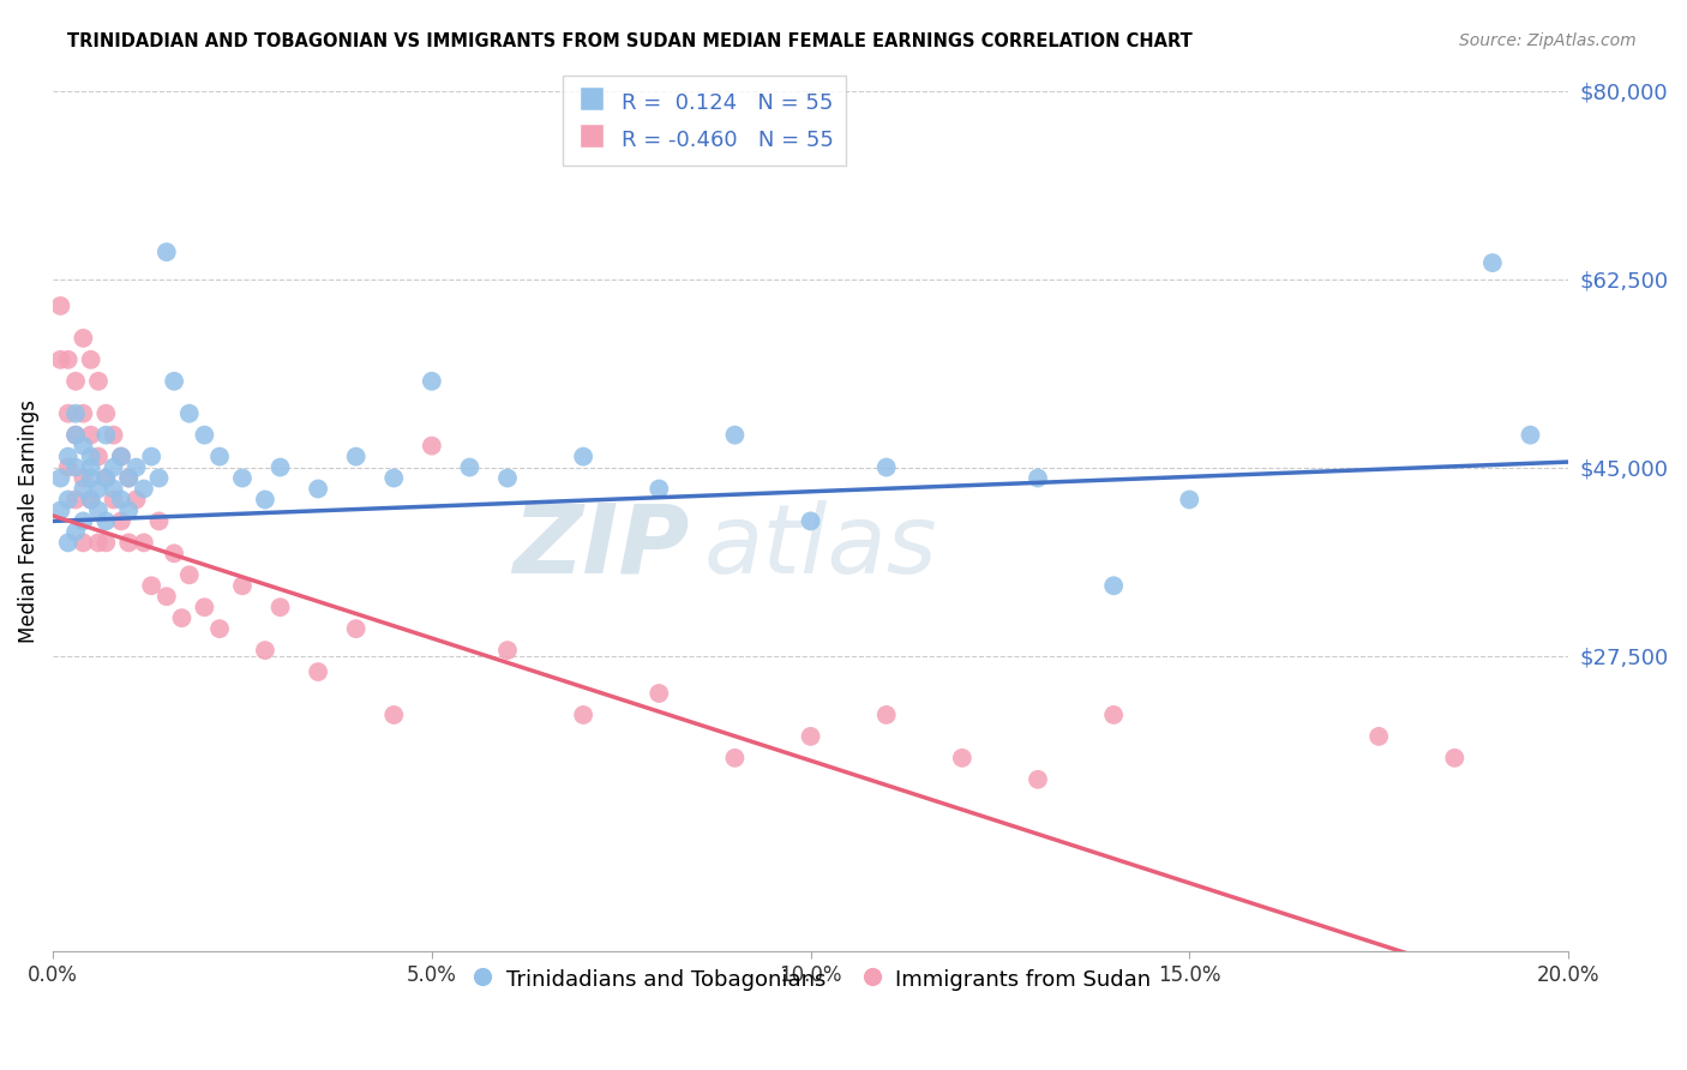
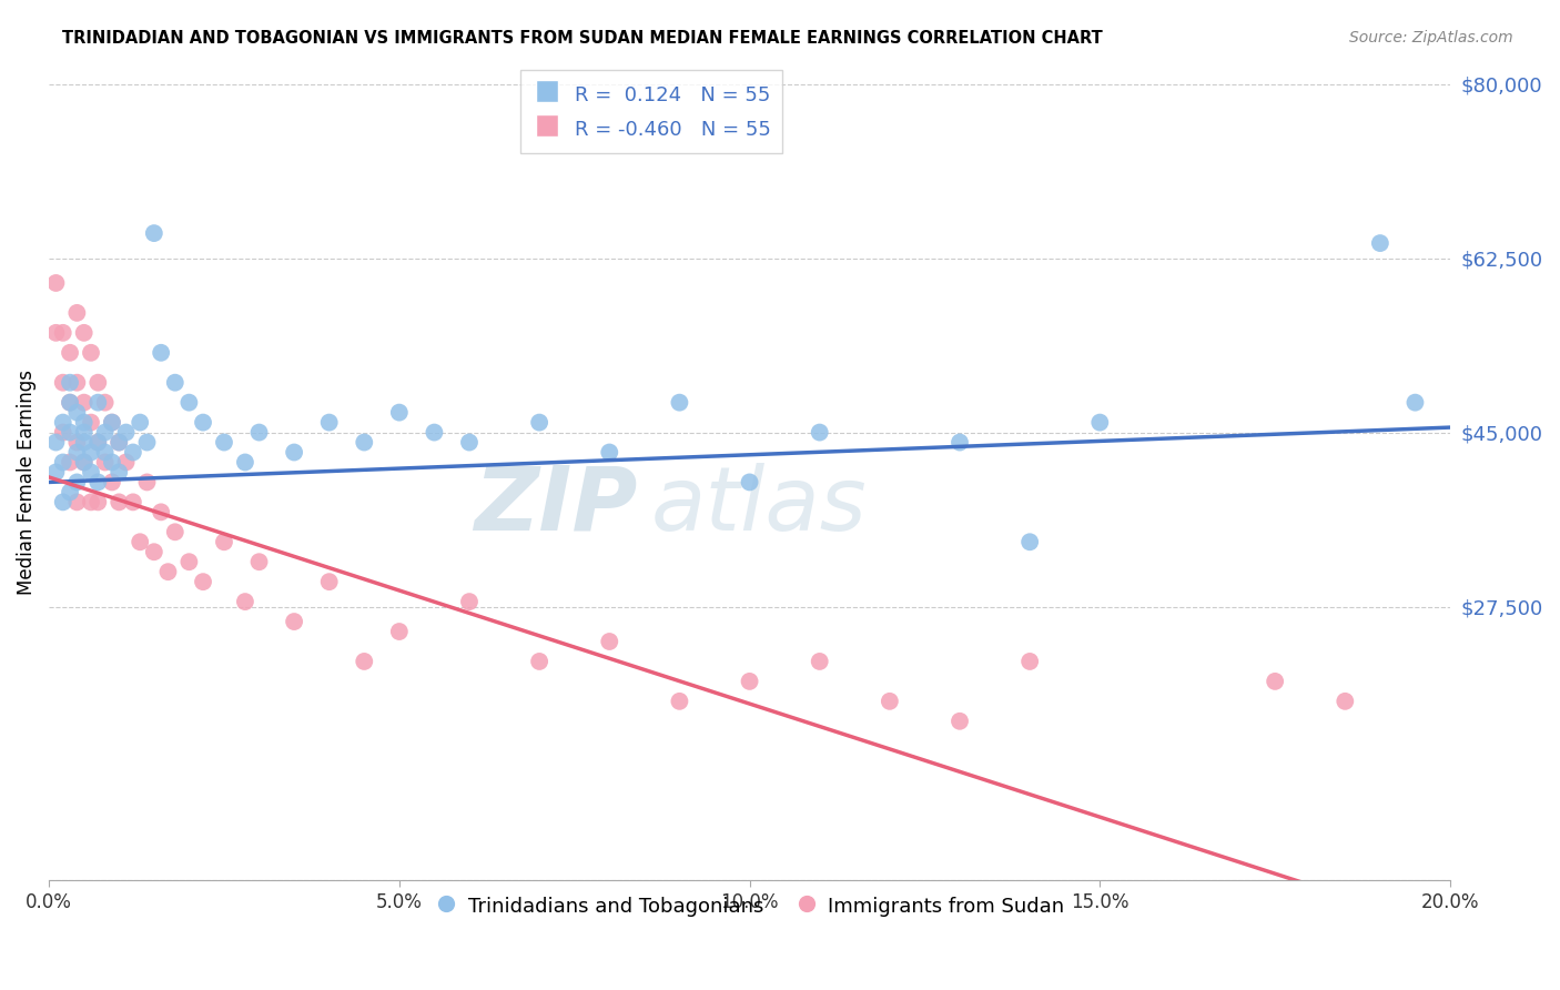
Trinidadians and Tobagonians/5.0%: $53,000 -> $47,000
Immigrants from Sudan/5.0%: $47,000 -> $25,000
Trinidadians and Tobagonians/15.0%: $42,000 -> $46,000
